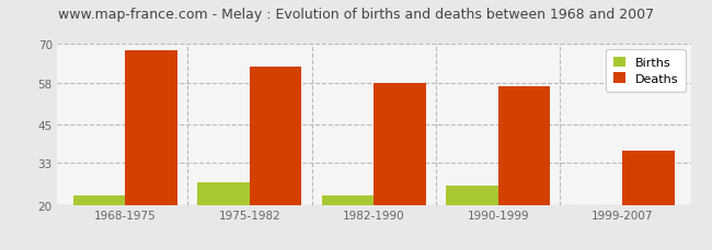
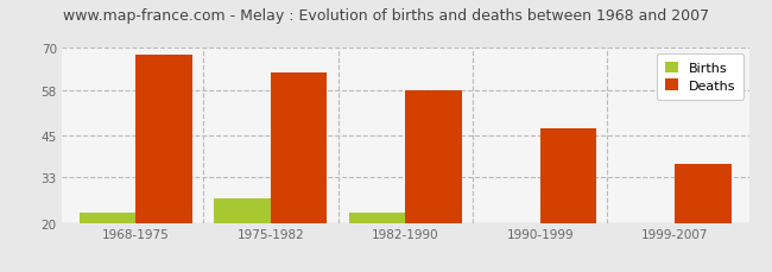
Births/1990-1999: 26 -> 20
Deaths/1990-1999: 57 -> 47
